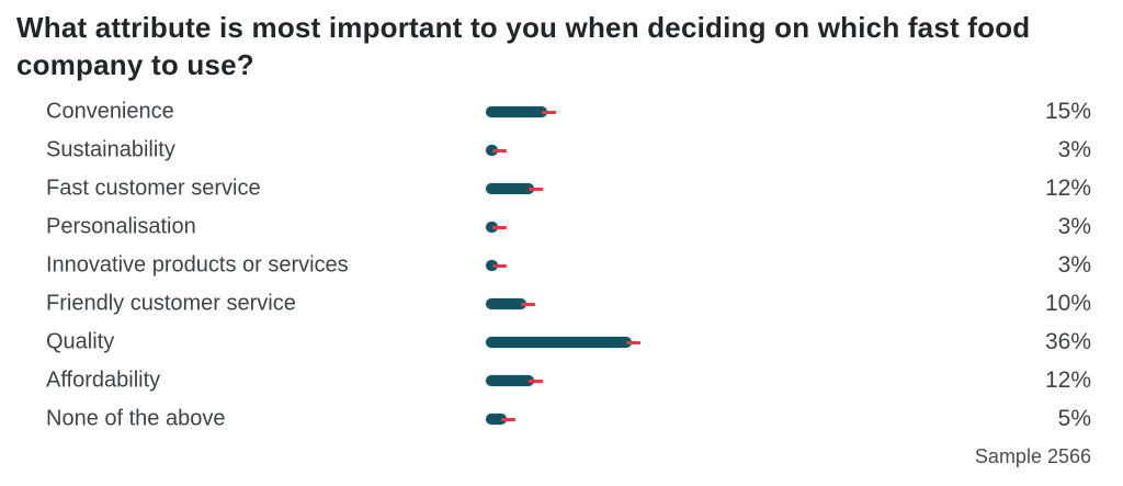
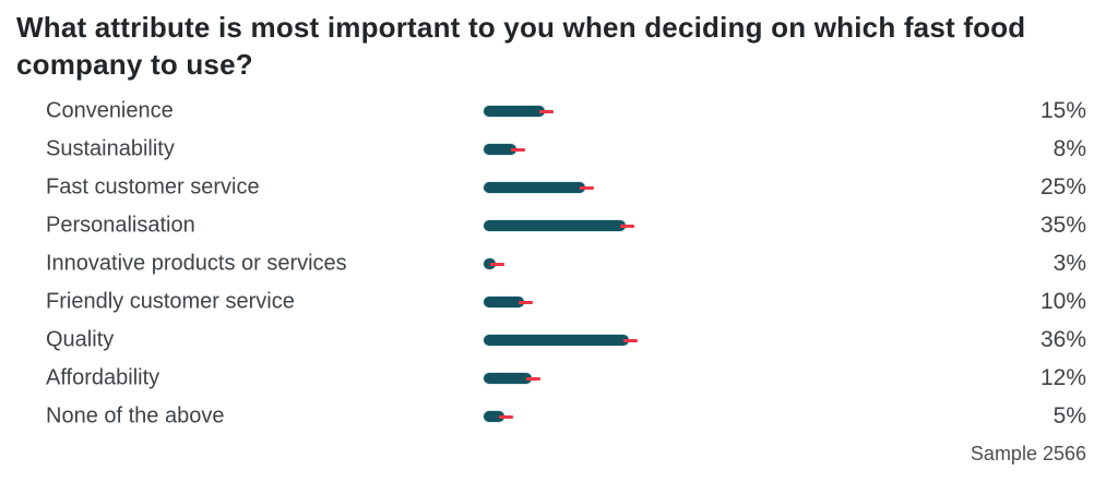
Sustainability: 3% -> 8%
Fast customer service: 12% -> 25%
Personalisation: 3% -> 35%
